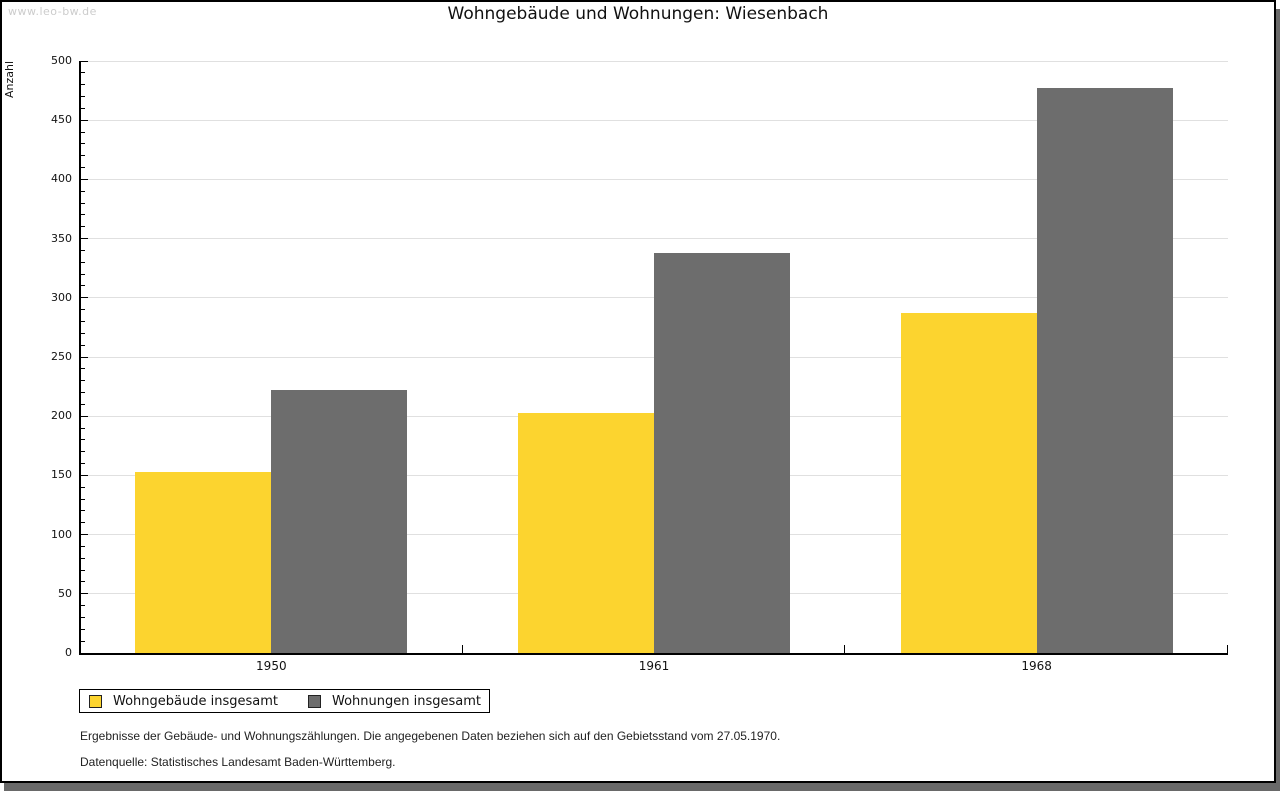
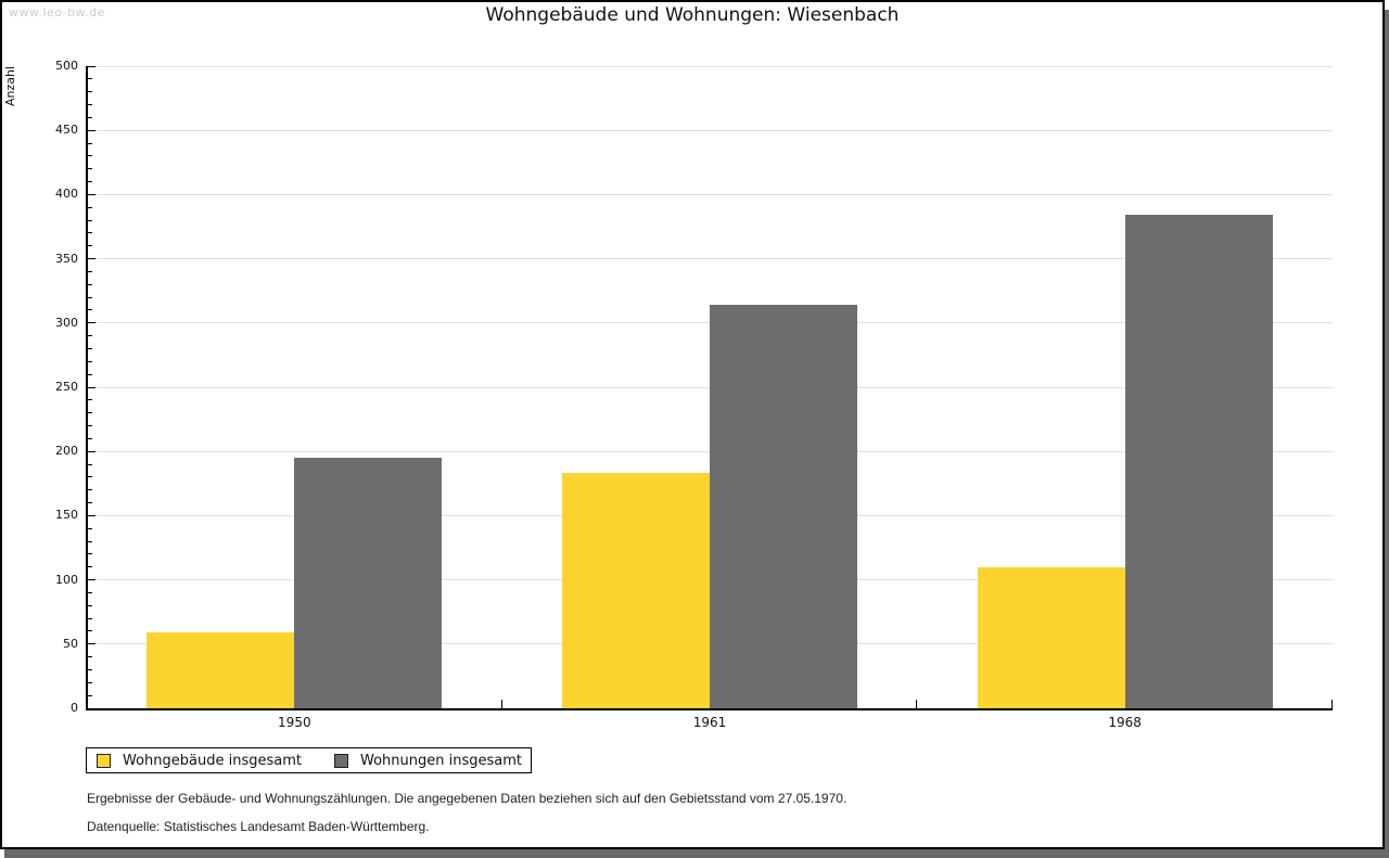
Wohngebäude insgesamt/1950: 153 -> 59
Wohnungen insgesamt/1950: 222 -> 195
Wohngebäude insgesamt/1961: 203 -> 183
Wohnungen insgesamt/1961: 338 -> 314
Wohngebäude insgesamt/1968: 287 -> 110
Wohnungen insgesamt/1968: 477 -> 384
